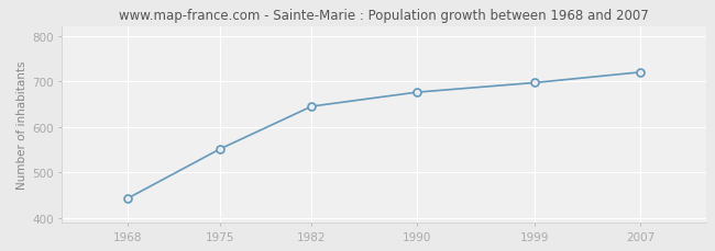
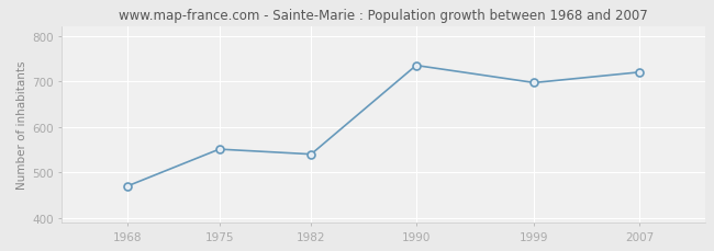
1968: 443 -> 470
1982: 645 -> 540
1990: 676 -> 735
